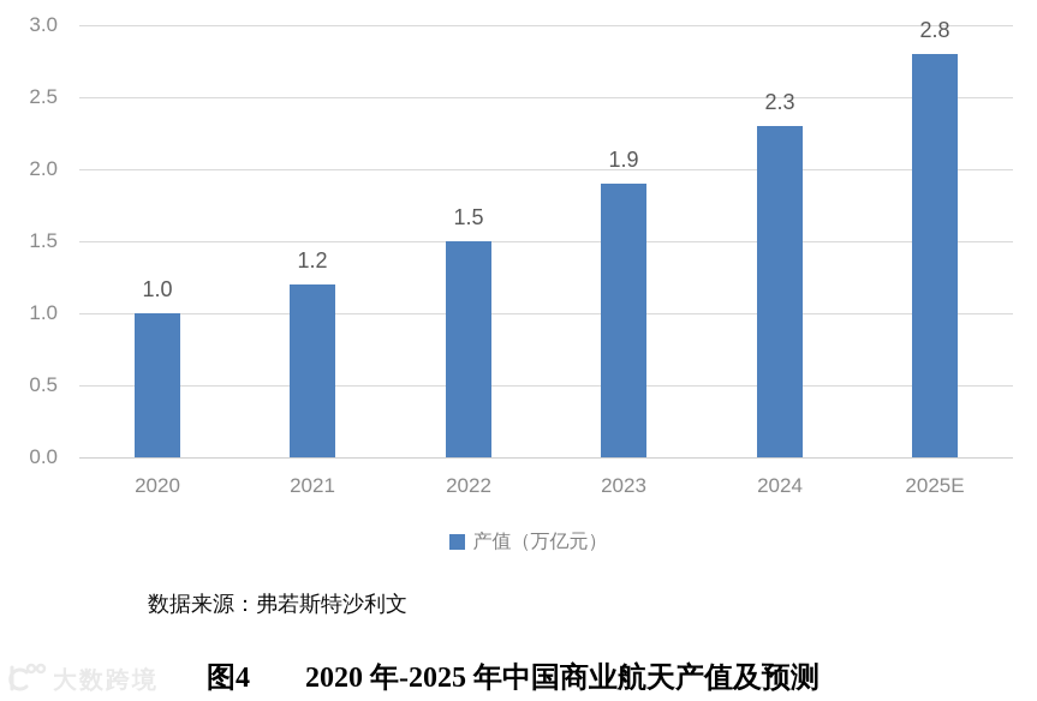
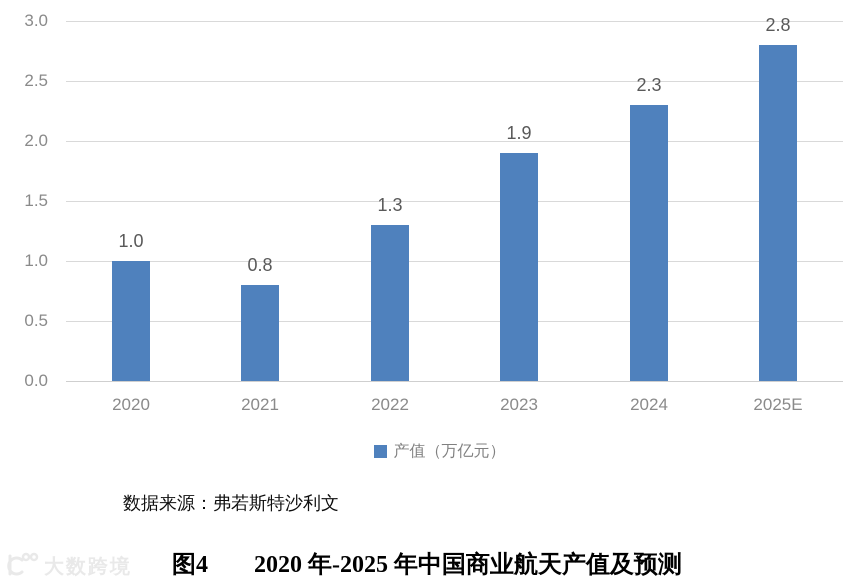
2021: 1.2 -> 0.8
2022: 1.5 -> 1.3
